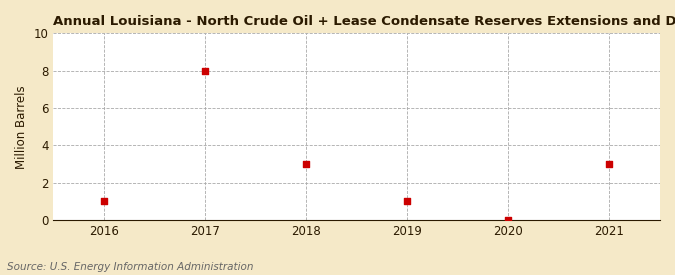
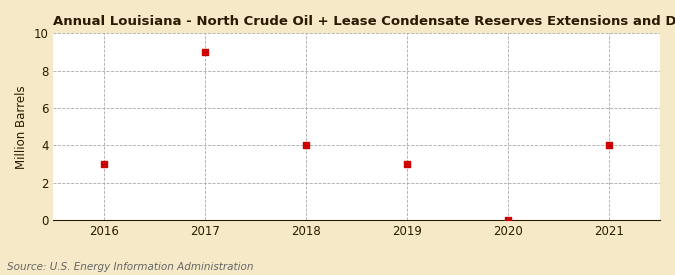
2016: 1 -> 3
2017: 8 -> 9
2018: 3 -> 4
2019: 1 -> 3
2021: 3 -> 4
